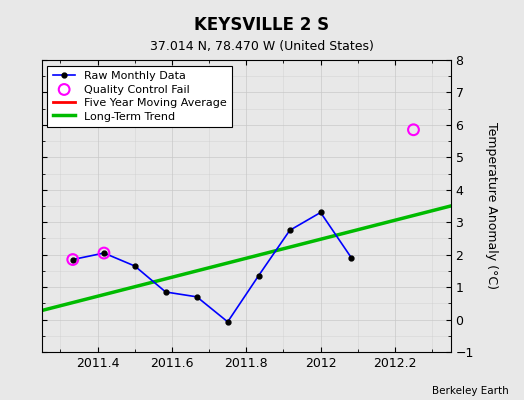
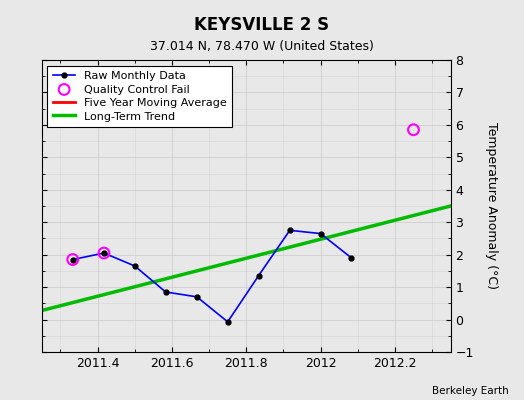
Raw Monthly Data/2012: 3.30 -> 2.65
